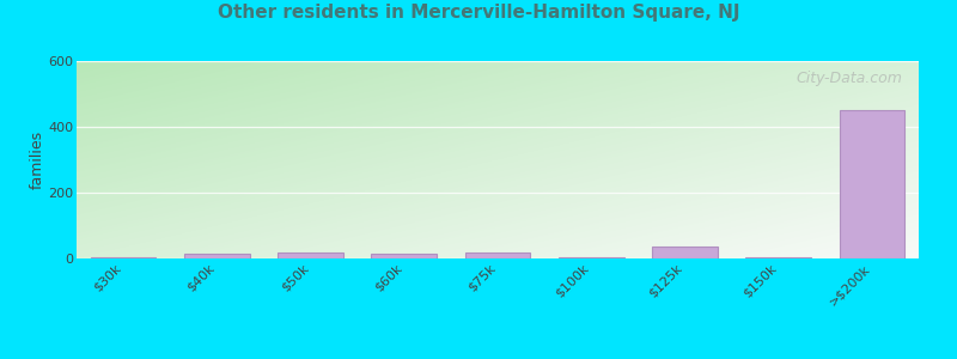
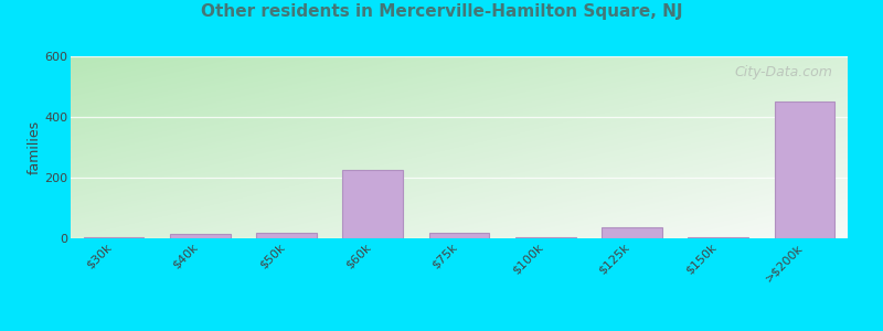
$60k: 16 -> 225
